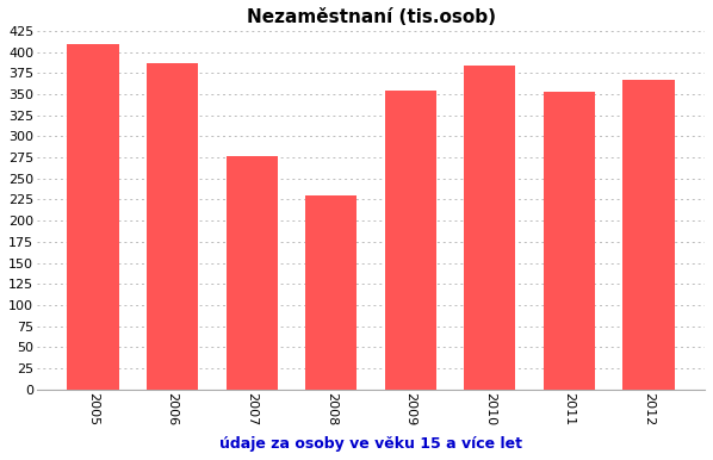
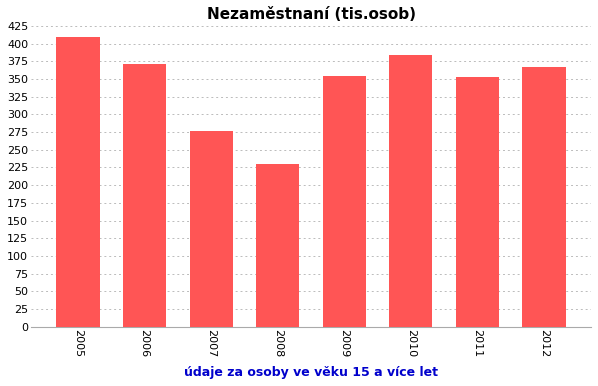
2006: 386 -> 371
